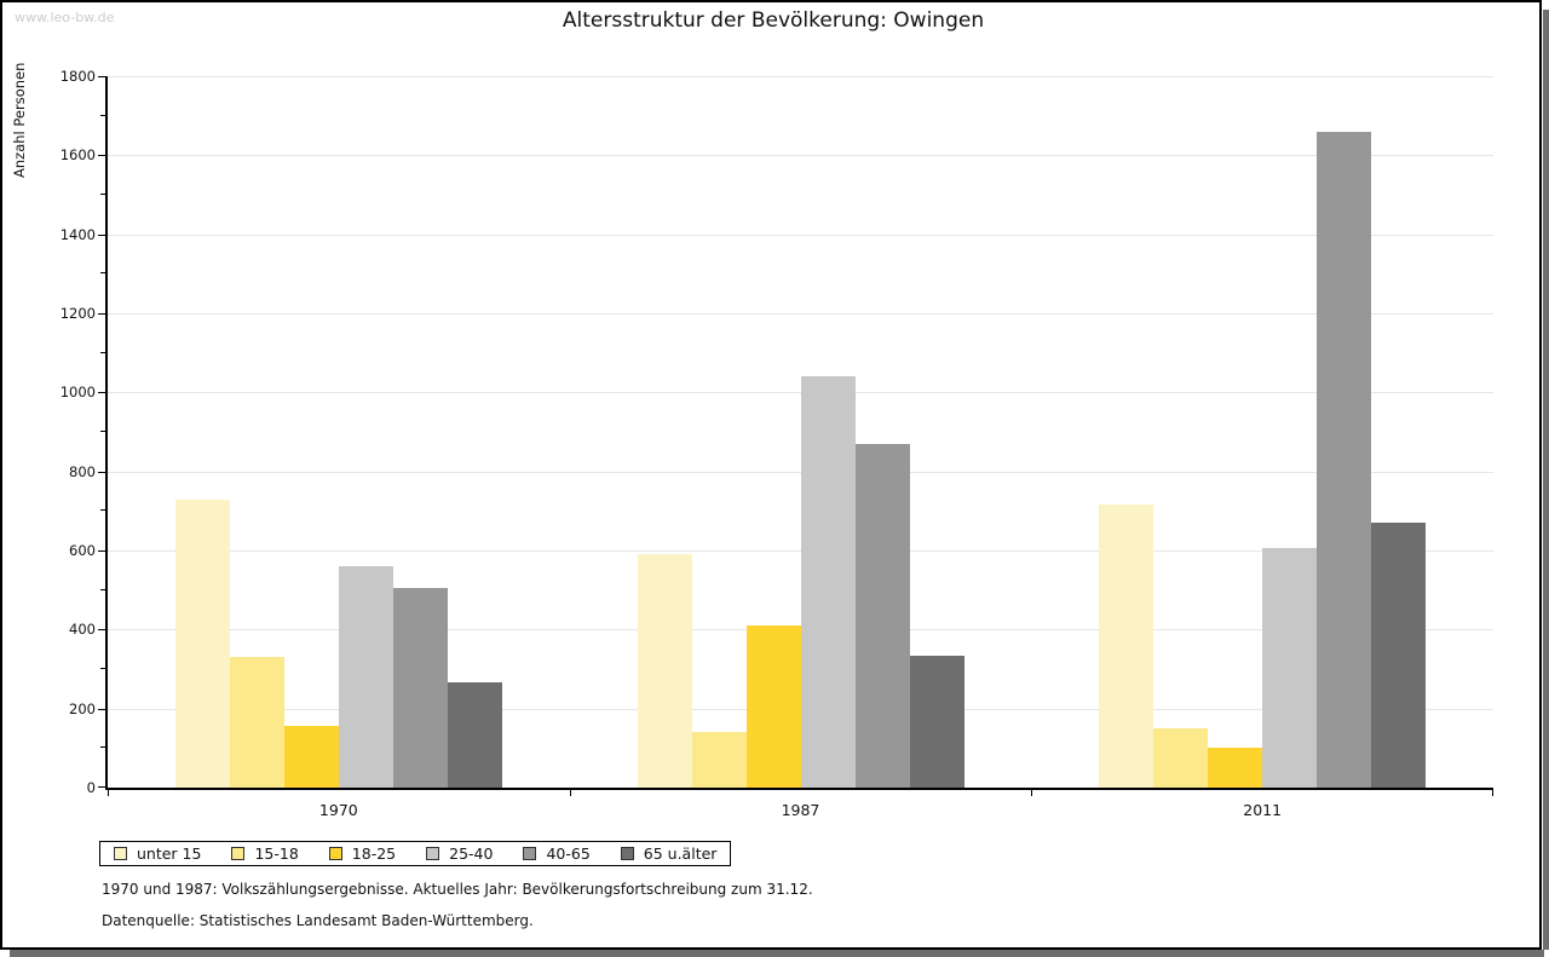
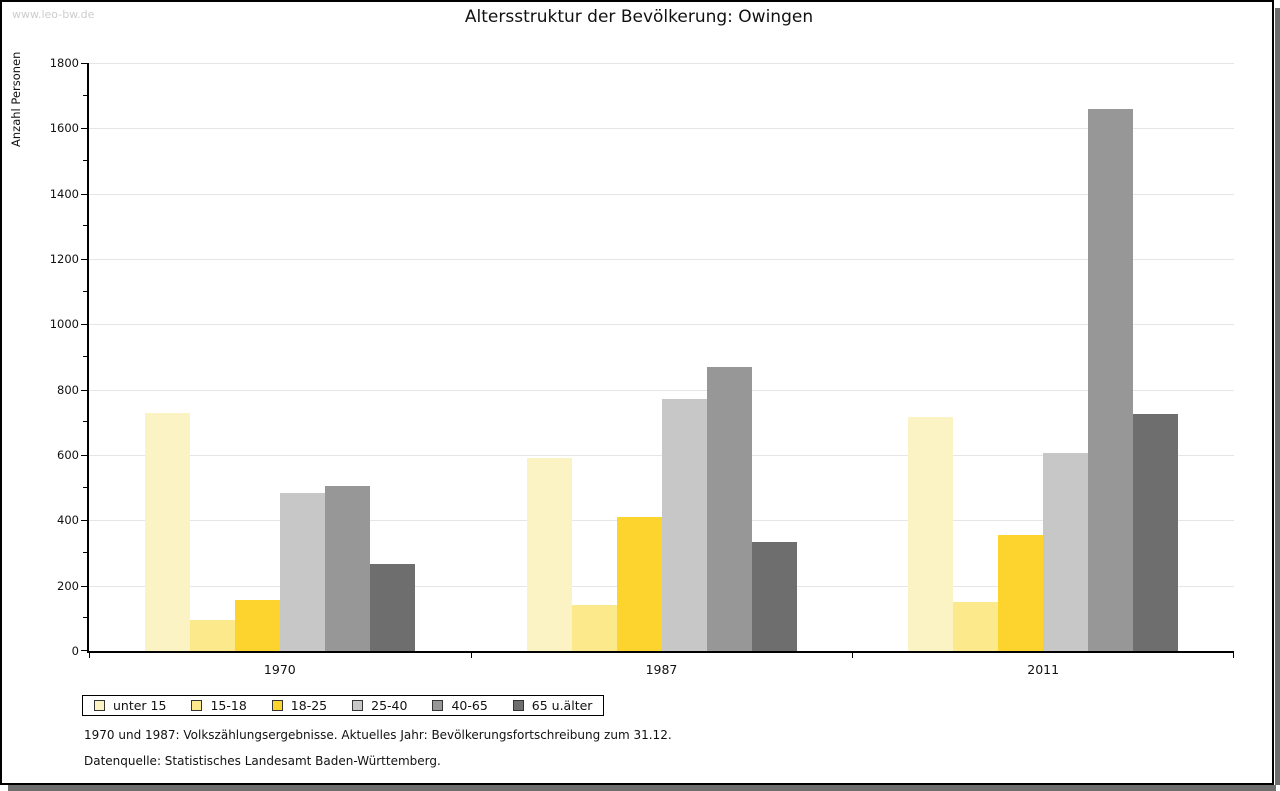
15-18/1970: 330 -> 100
25-40/1970: 560 -> 480
25-40/1987: 1040 -> 770
18-25/2011: 100 -> 360
65 u.älter/2011: 670 -> 720
